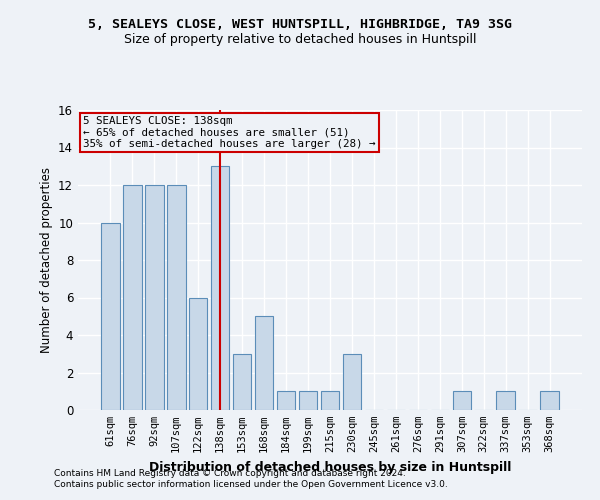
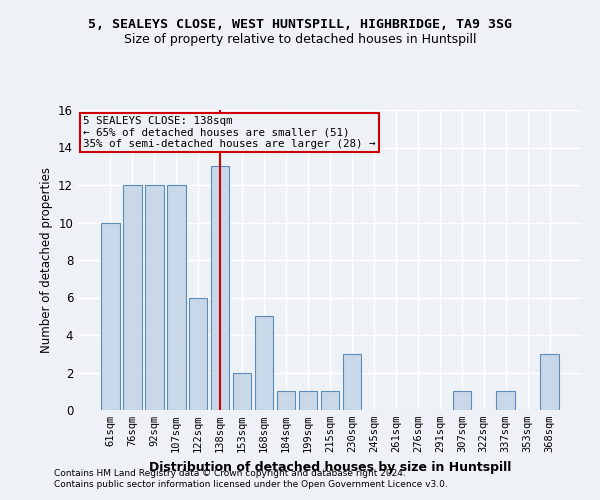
153sqm: 3 -> 2
368sqm: 1 -> 3
